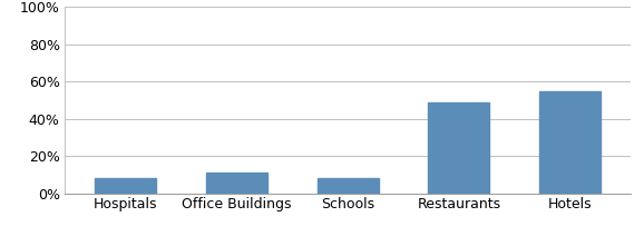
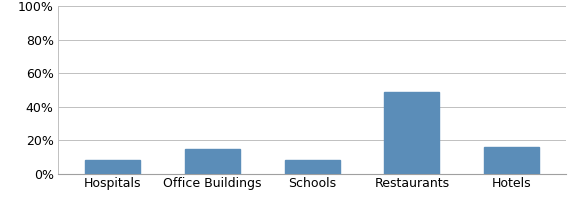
Office Buildings: 11% -> 15%
Hotels: 55% -> 16%
